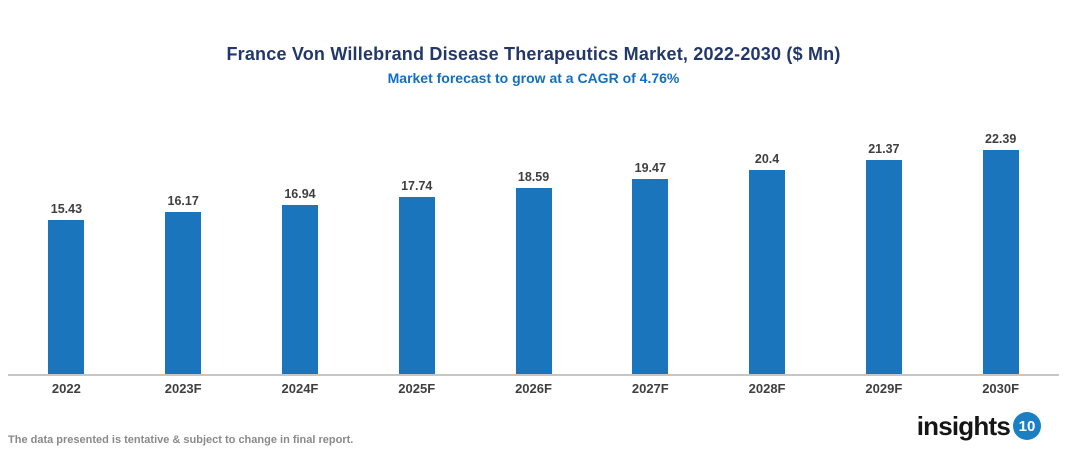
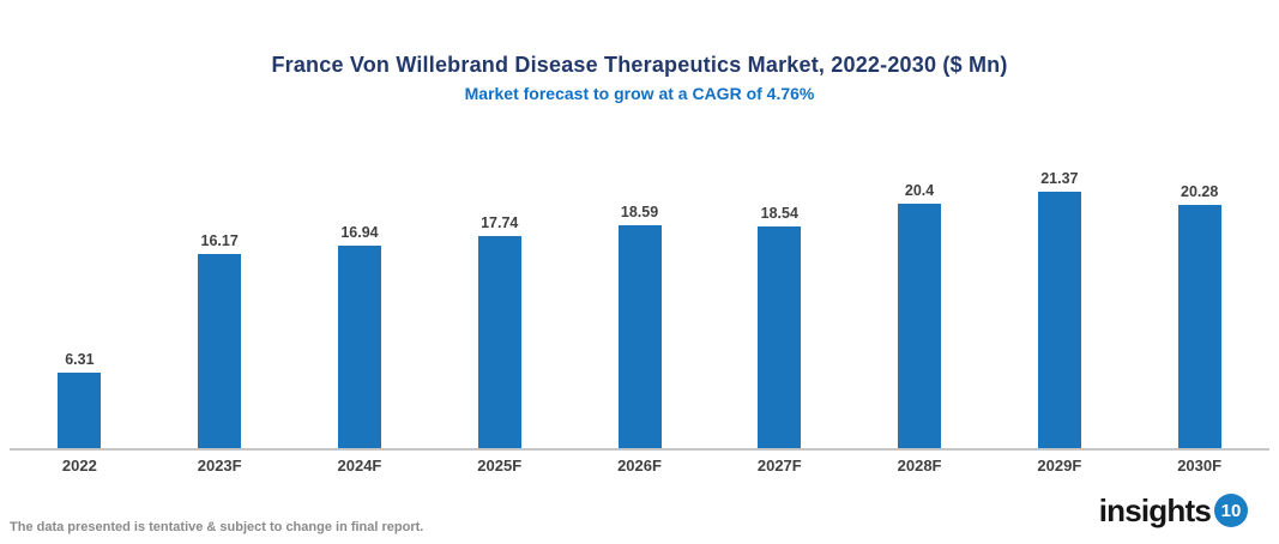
2022: 15.43 -> 6.31
2027F: 19.47 -> 18.54
2030F: 22.39 -> 20.28
